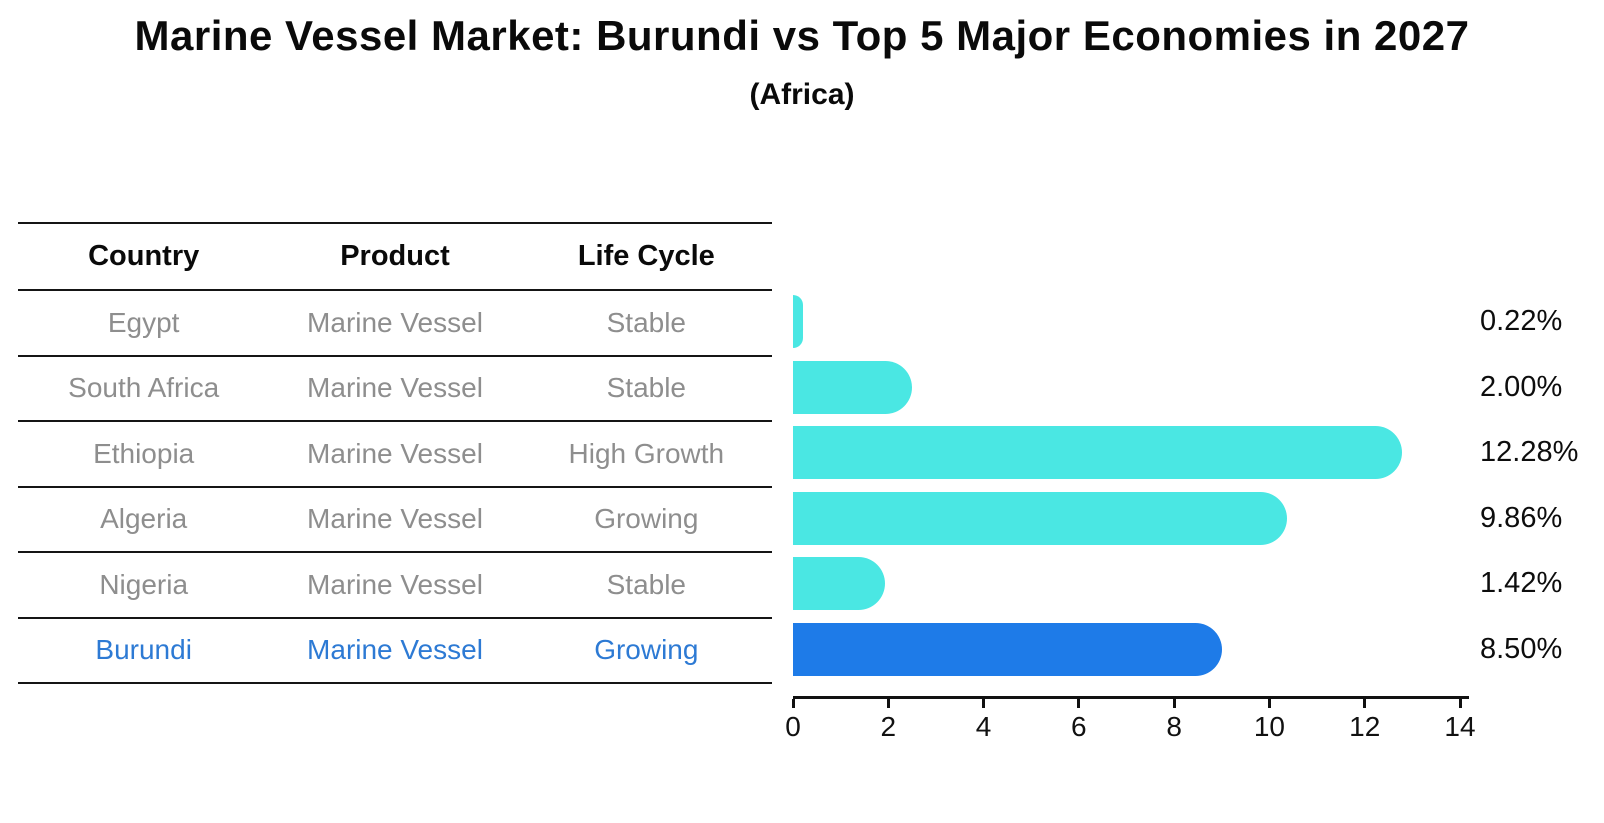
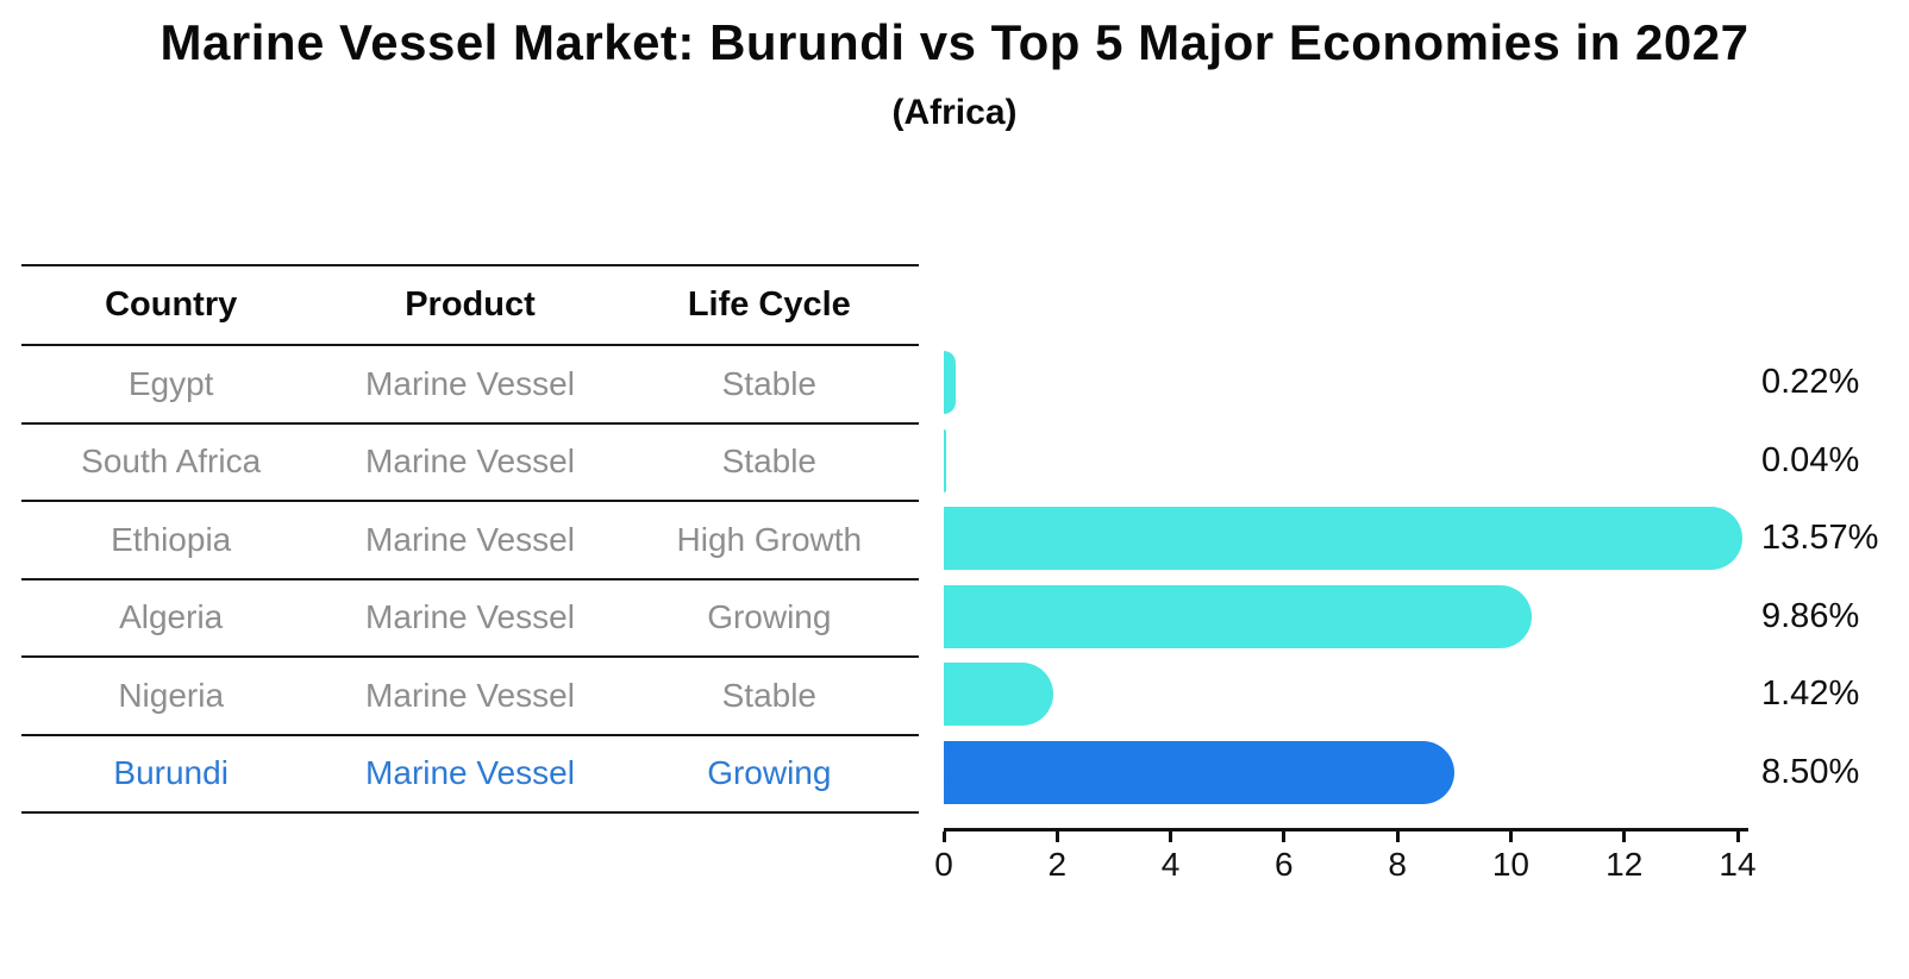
South Africa: 2.00% -> 0.04%
Ethiopia: 12.28% -> 13.57%
